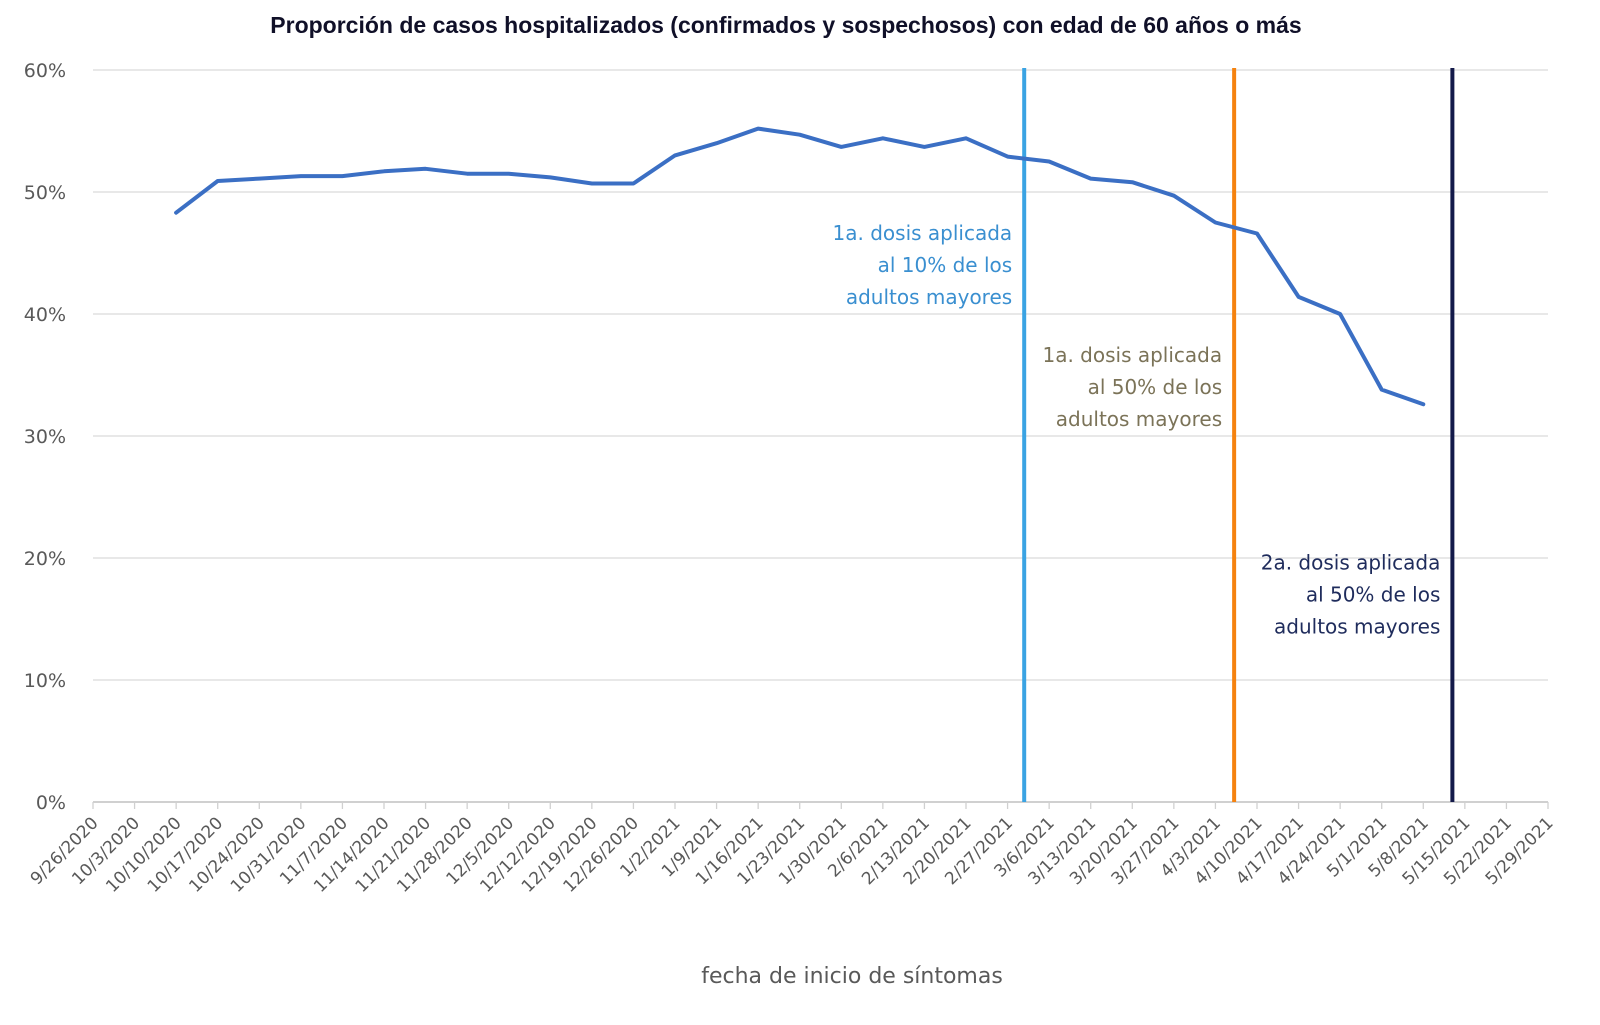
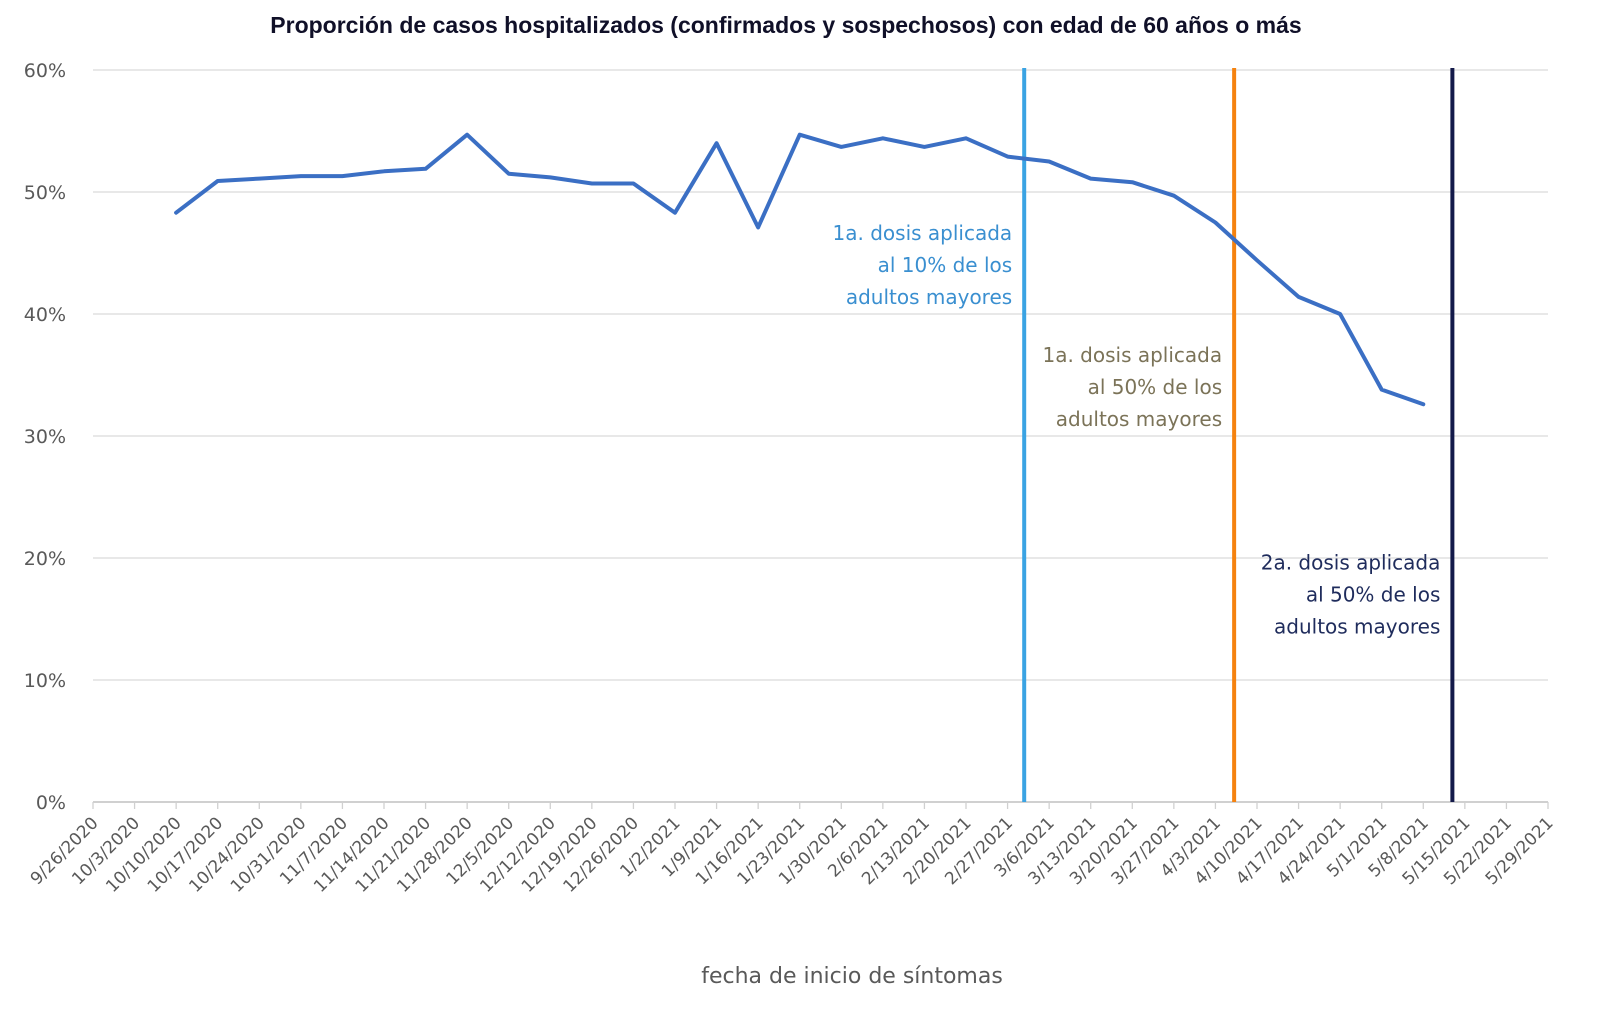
11/28/2020: 51.5% -> 54.7%
1/2/2021: 53.0% -> 48.3%
1/16/2021: 55.2% -> 47.1%
4/10/2021: 46.6% -> 44.4%
